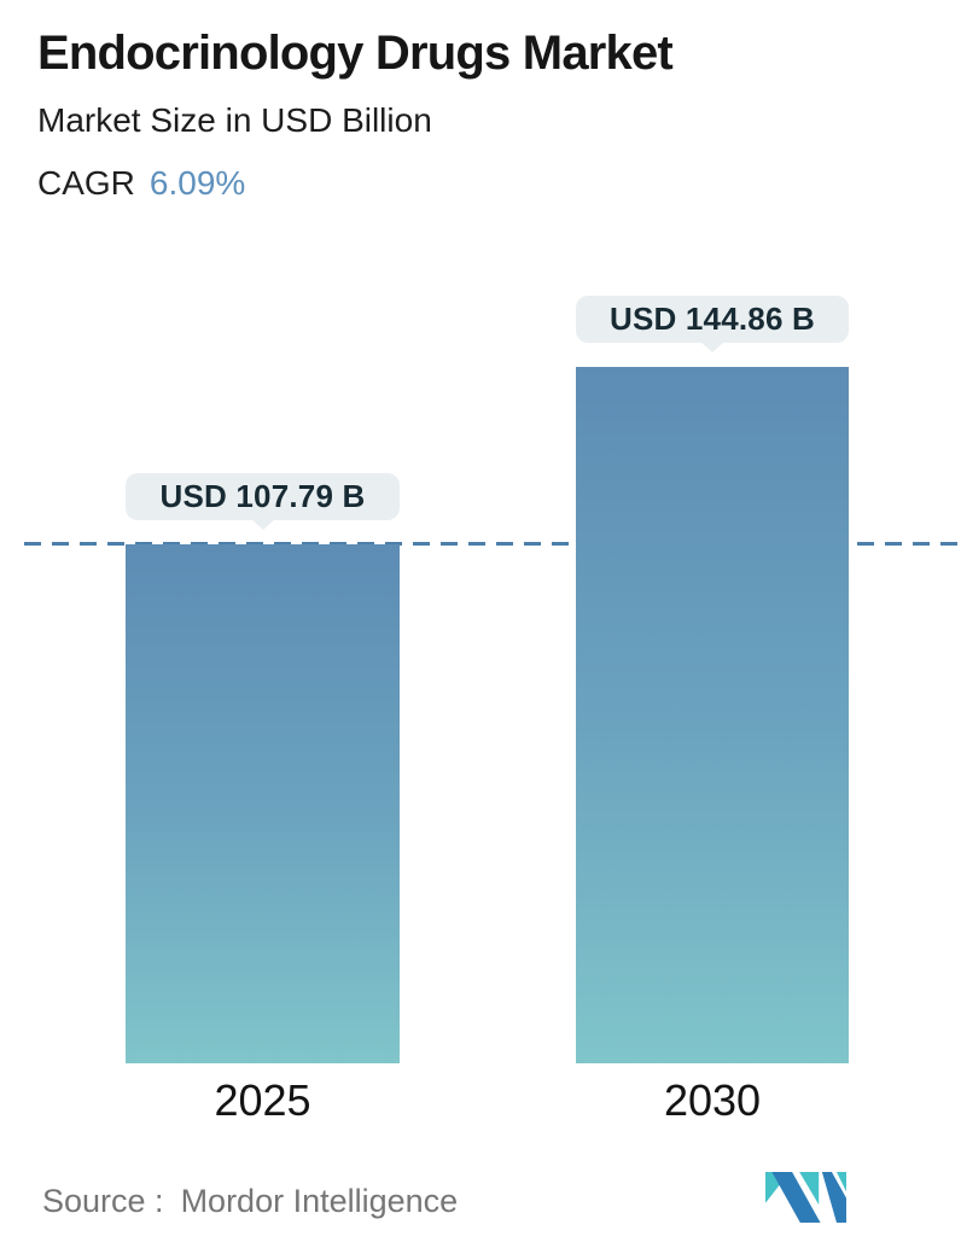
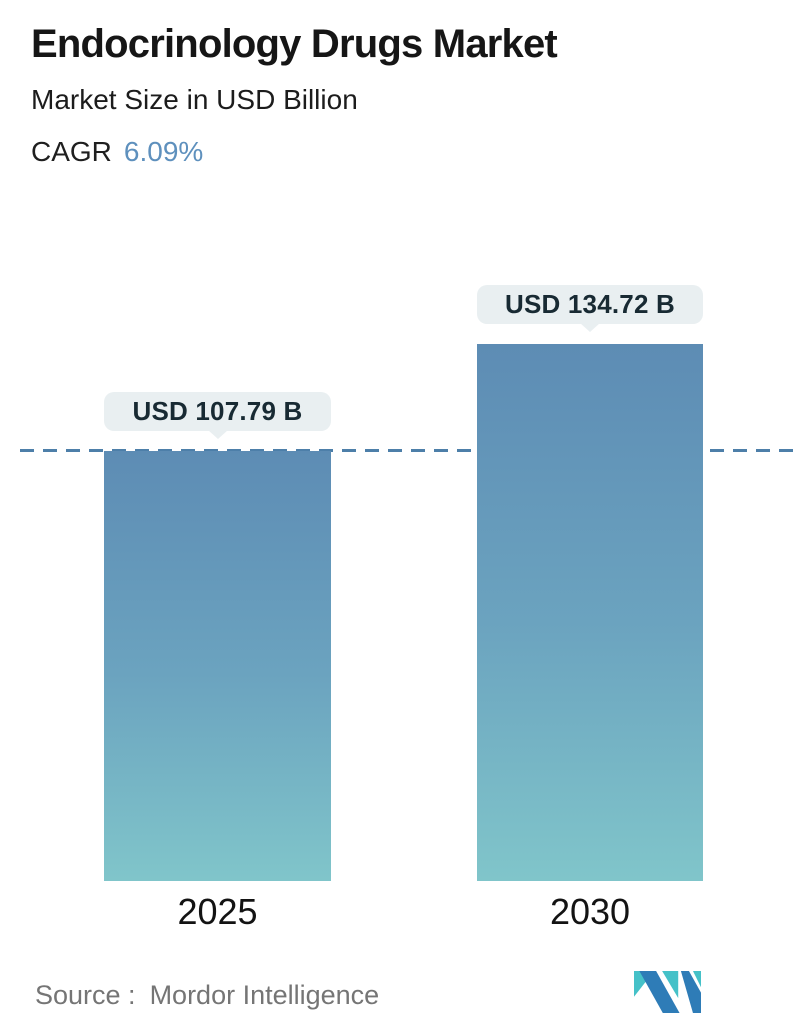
2030: 144.86 -> 134.72
